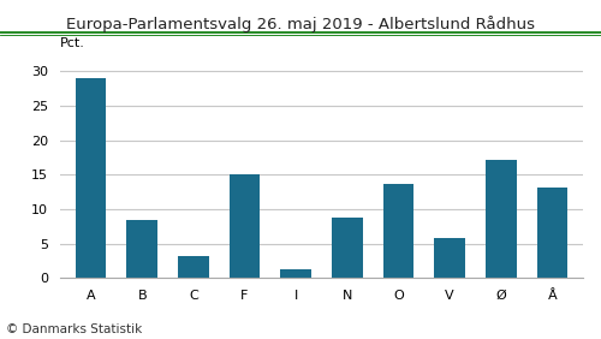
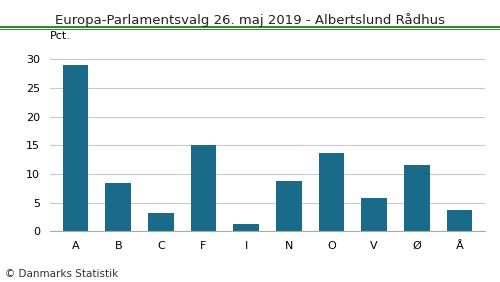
Ø: 17.2 -> 11.5
Å: 13.2 -> 3.7
